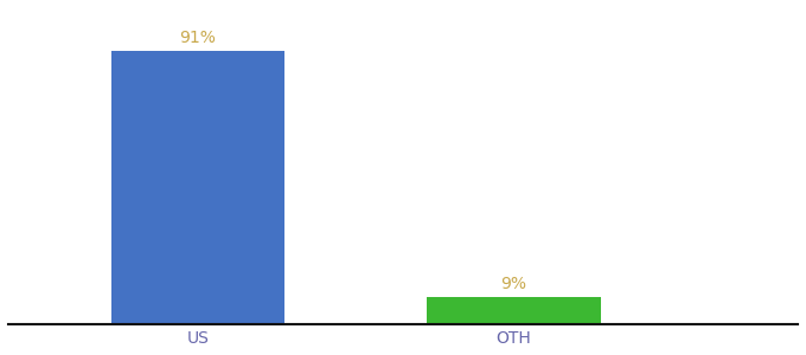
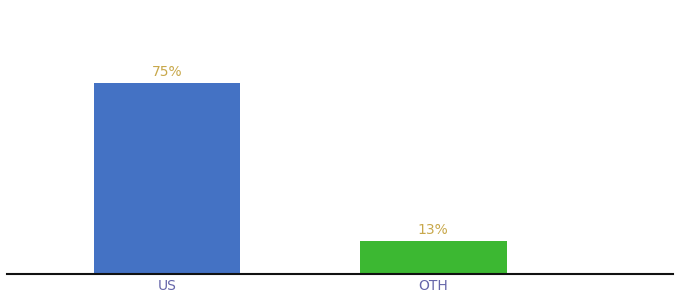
US: 91% -> 75%
OTH: 9% -> 13%
